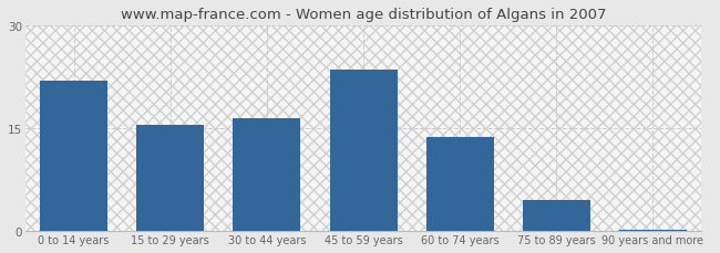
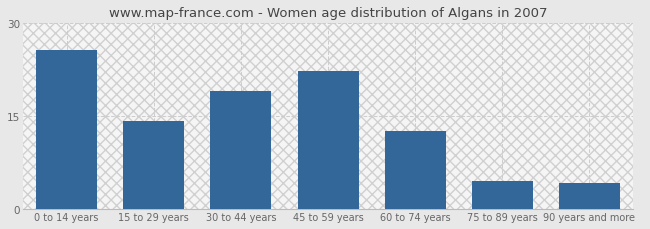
0 to 14 years: 22.0 -> 25.6
15 to 29 years: 15.5 -> 14.2
30 to 44 years: 16.5 -> 19.0
45 to 59 years: 23.5 -> 22.2
60 to 74 years: 13.8 -> 12.6
90 years and more: 0.2 -> 4.2
